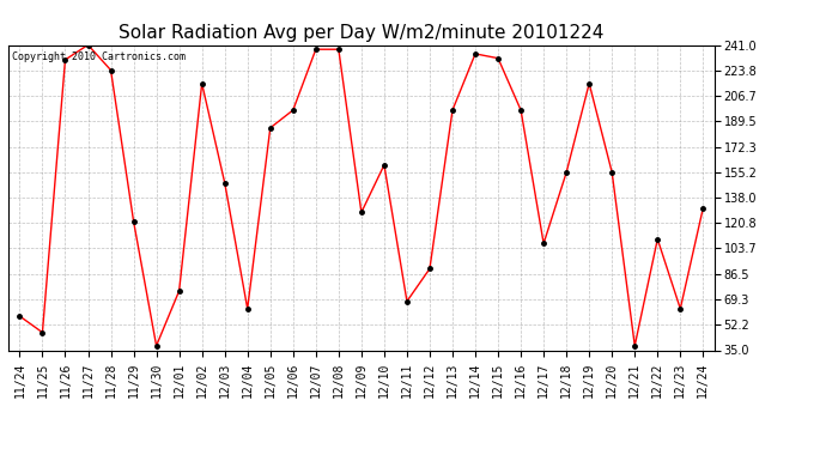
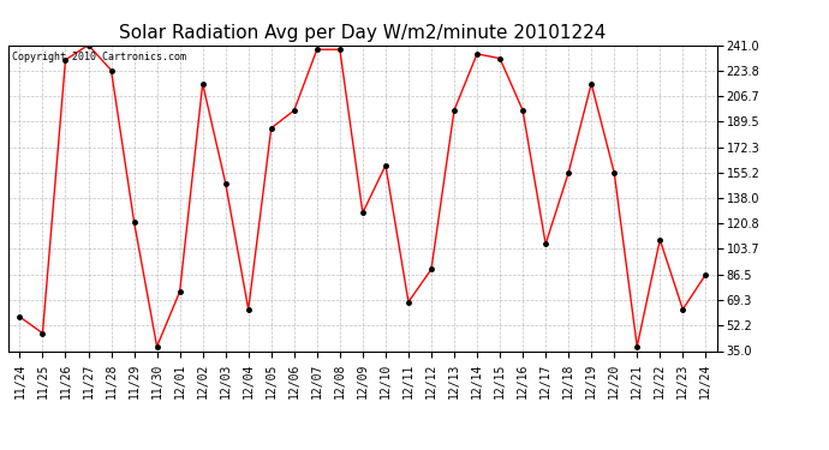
12/24: 131 -> 86
